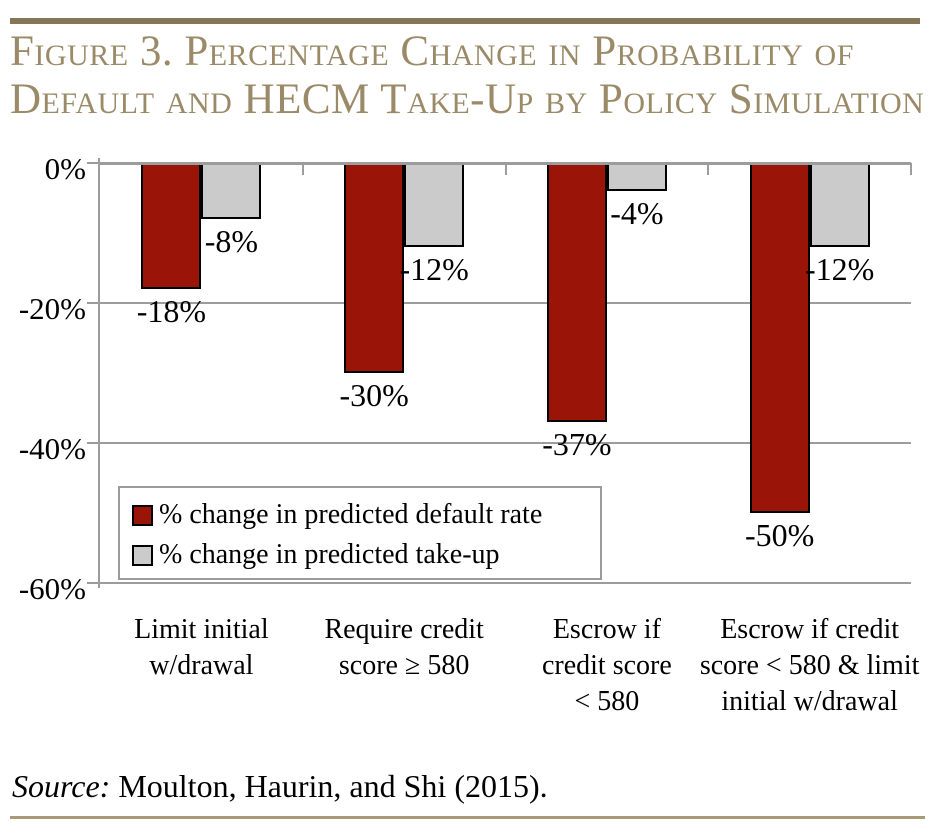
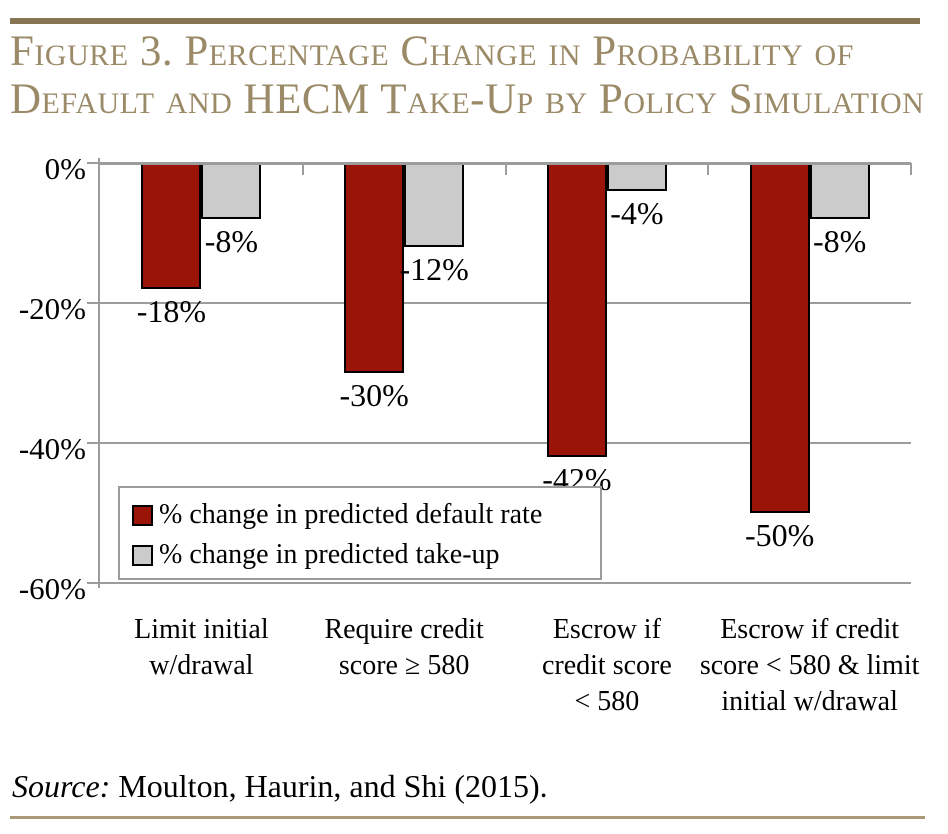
% change in predicted default rate/Escrow if credit score < 580: -37% -> -42%
% change in predicted take-up/Escrow if credit score < 580 & limit initial w/drawal: -12% -> -8%
